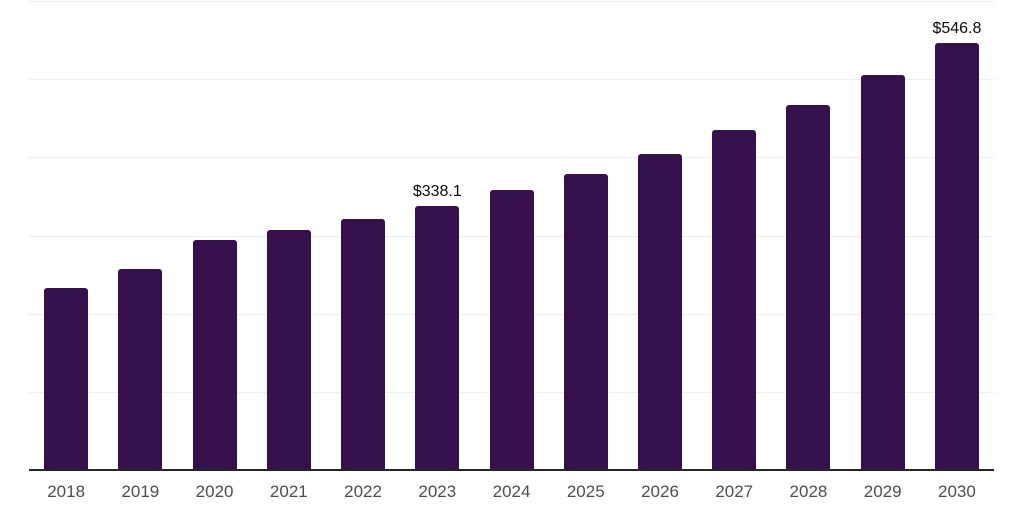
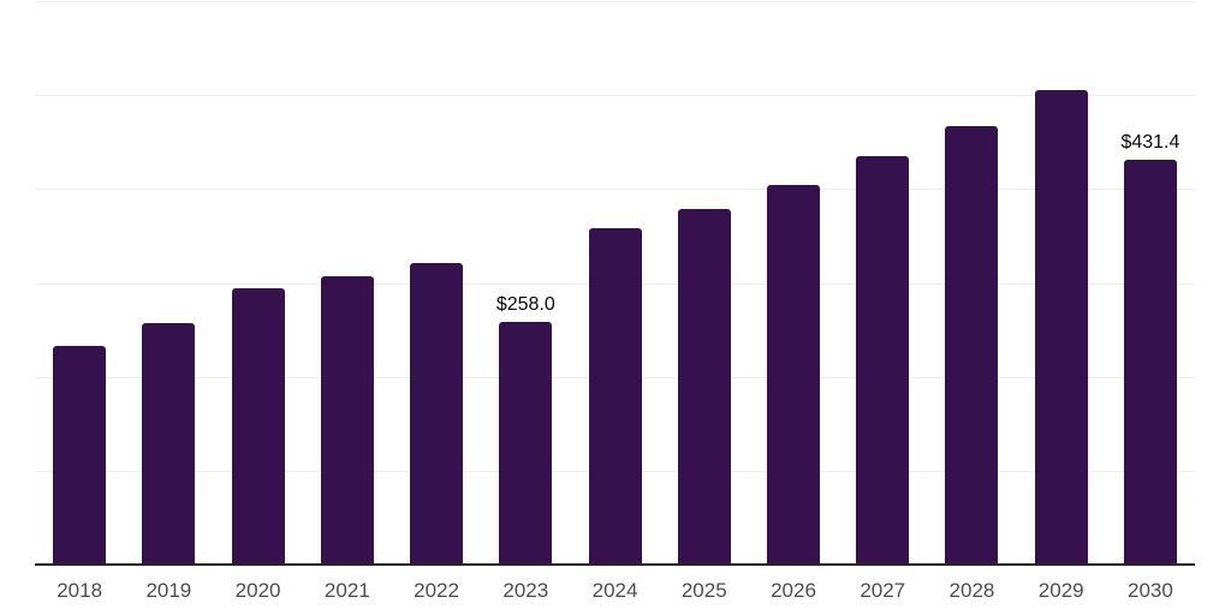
2023: $338.1 -> $258.0
2030: $546.8 -> $431.4
